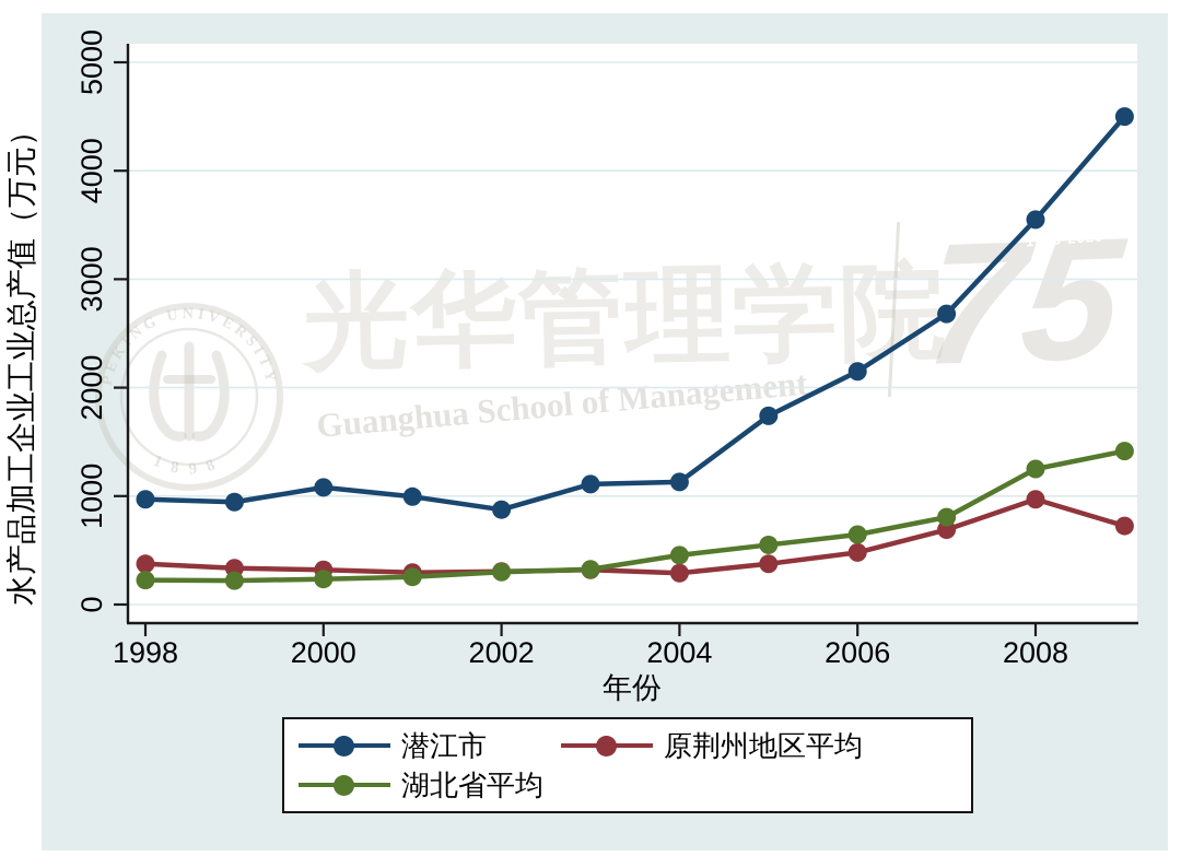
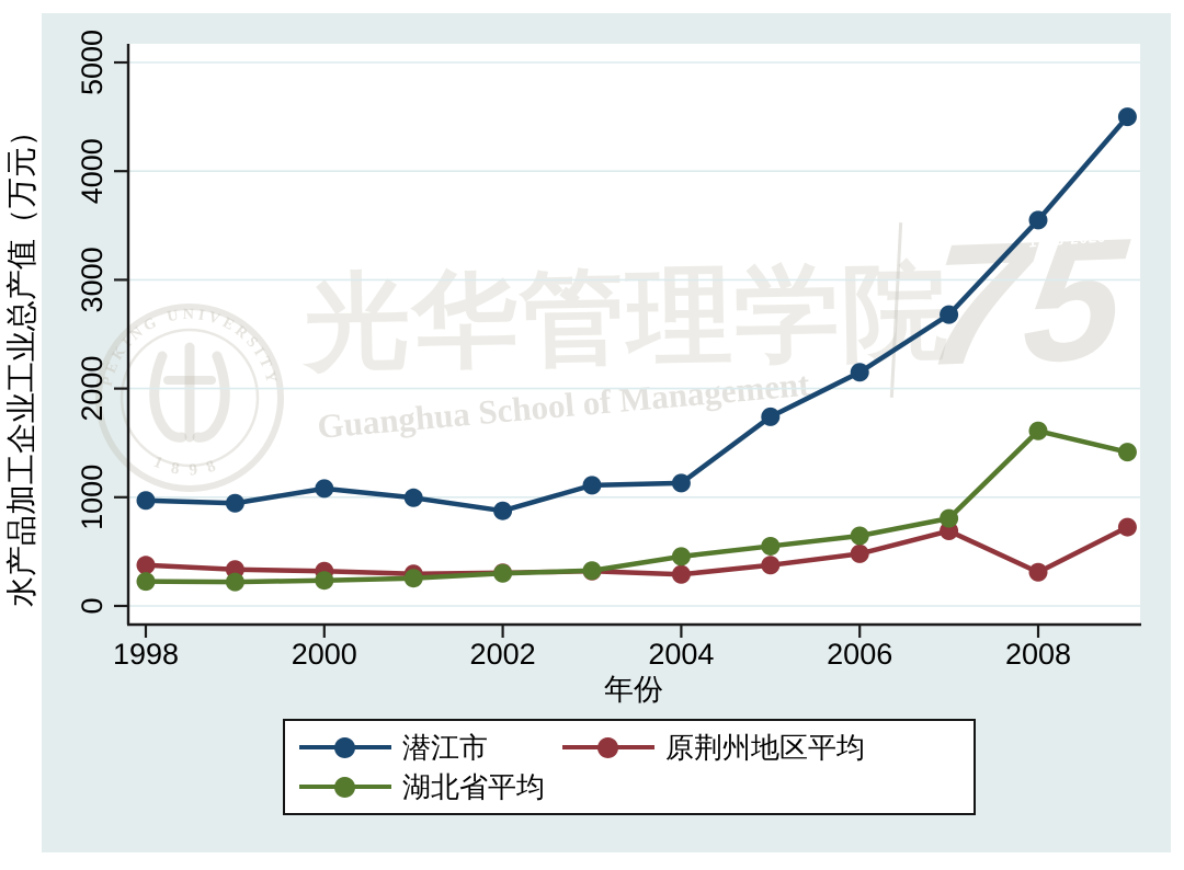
原荆州地区平均/2008: 970 -> 310
湖北省平均/2008: 1250 -> 1610
